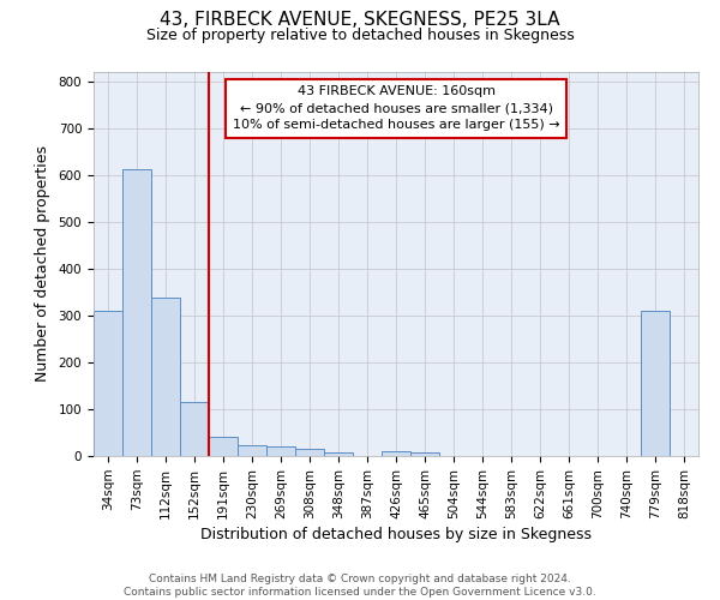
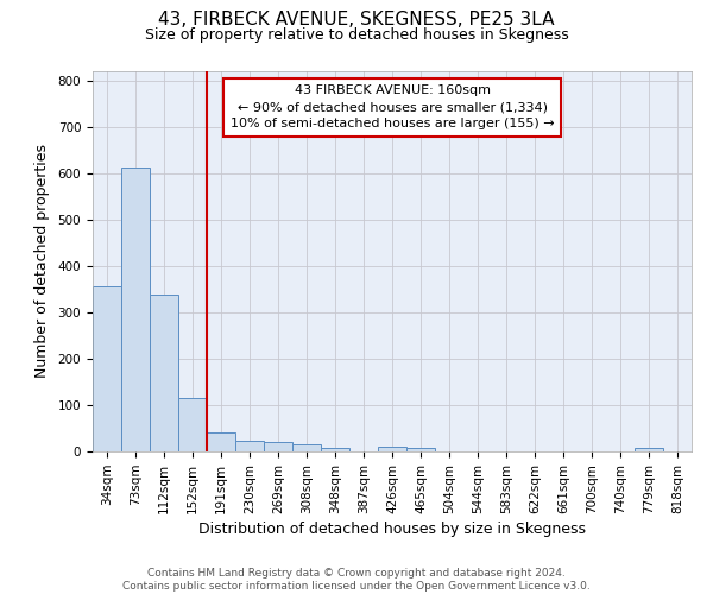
34sqm: 310 -> 357
779sqm: 310 -> 8
